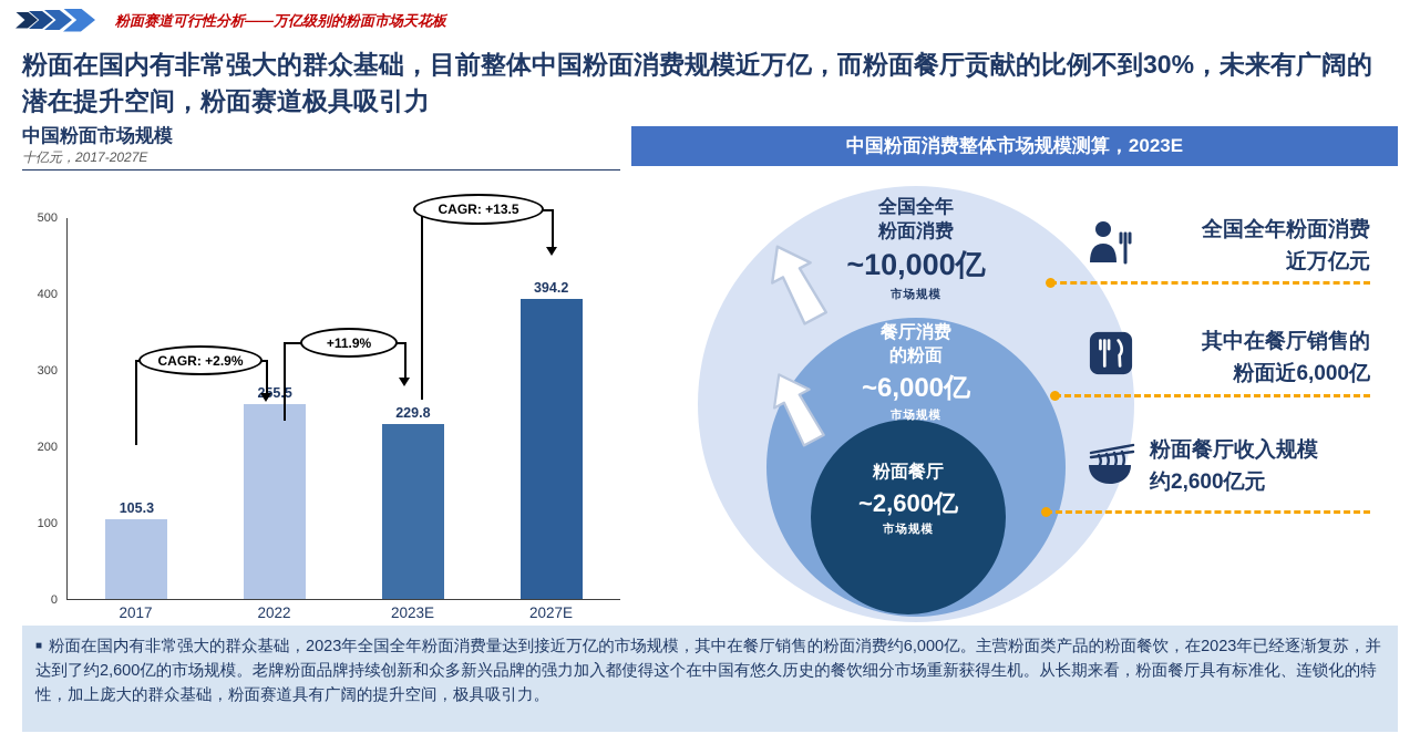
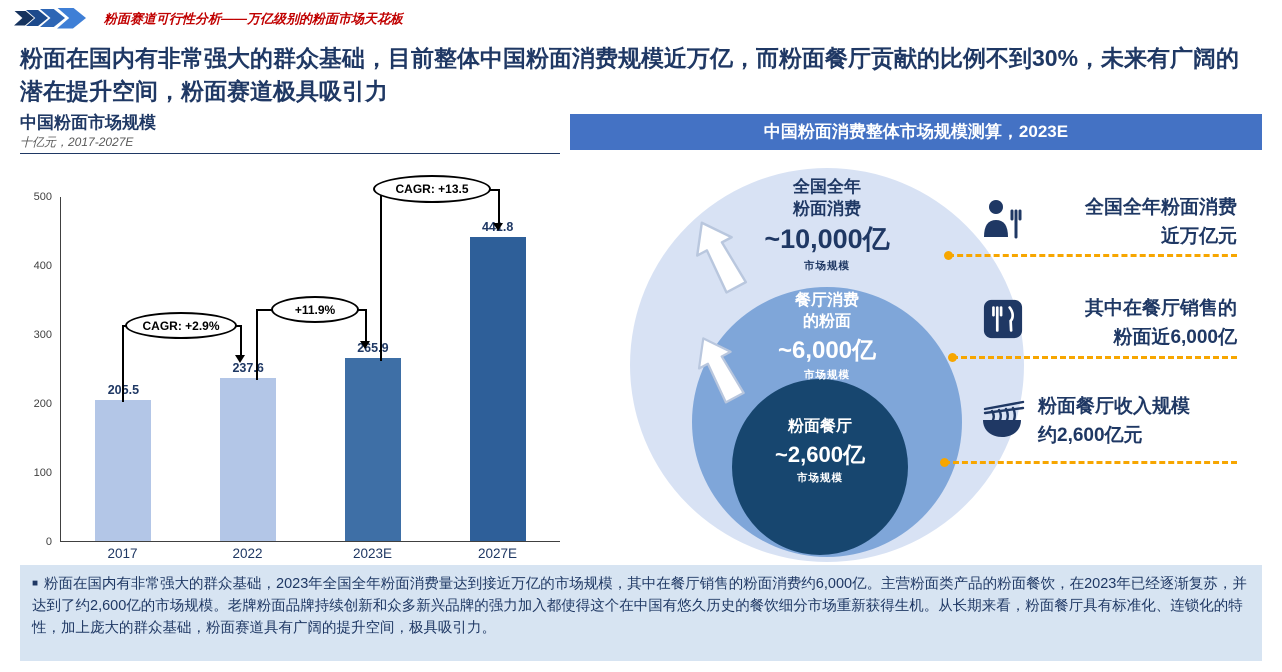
2017: 105.3 -> 205.5
2022: 255.5 -> 237.6
2023E: 229.8 -> 265.9
2027E: 394.2 -> 441.8
